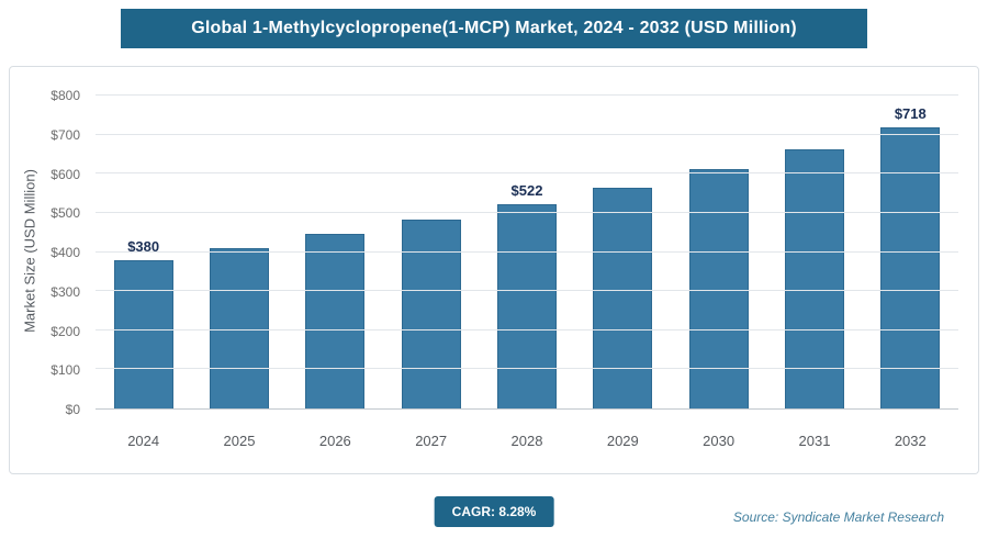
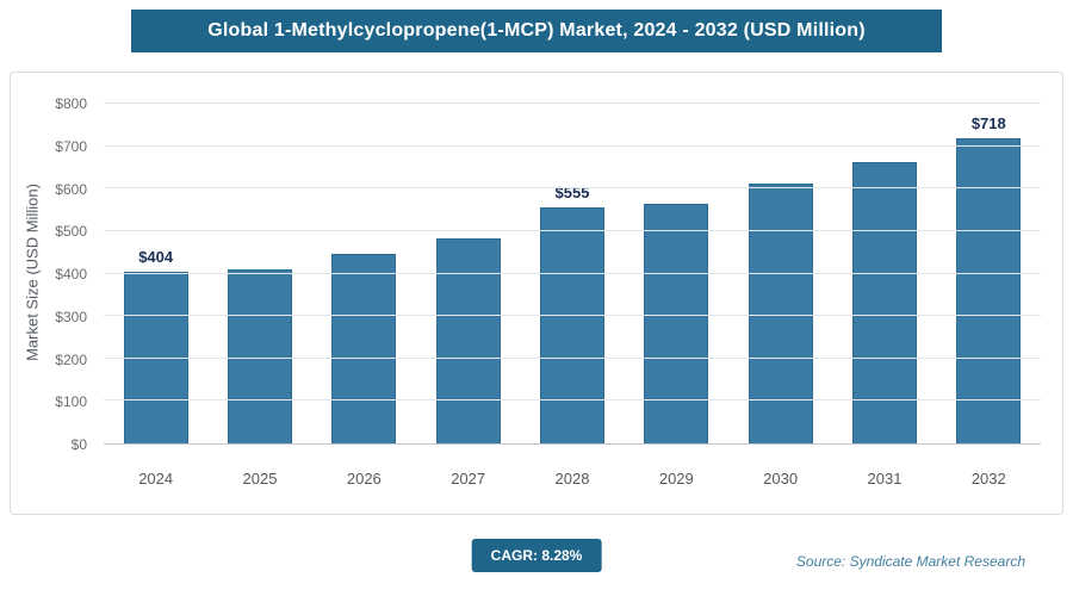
2024: $380 -> $404
2028: $522 -> $555
